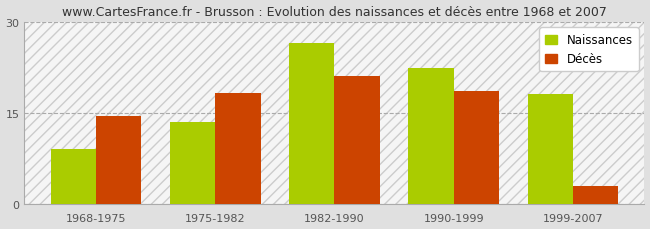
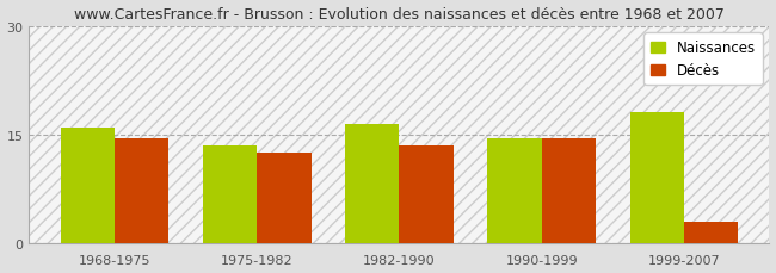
Naissances/1968-1975: 9.0 -> 16.0
Décès/1975-1982: 18.2 -> 12.5
Naissances/1982-1990: 26.4 -> 16.5
Décès/1982-1990: 21.0 -> 13.5
Naissances/1990-1999: 22.4 -> 14.5
Décès/1990-1999: 18.6 -> 14.5
